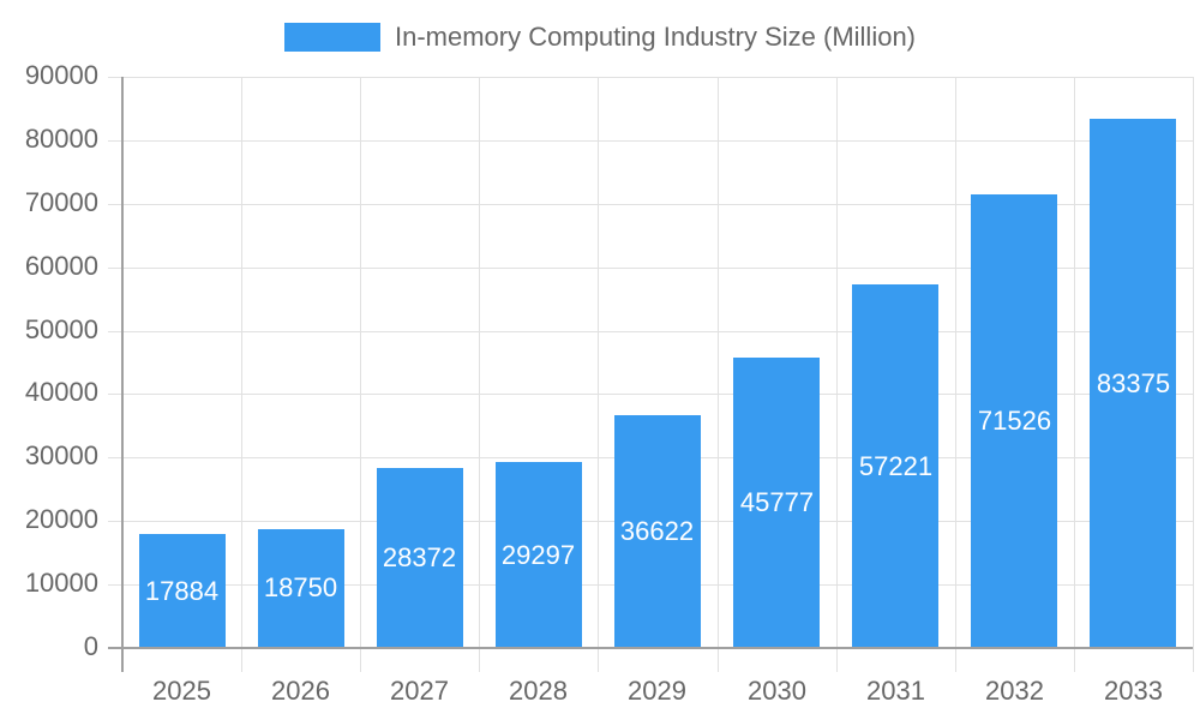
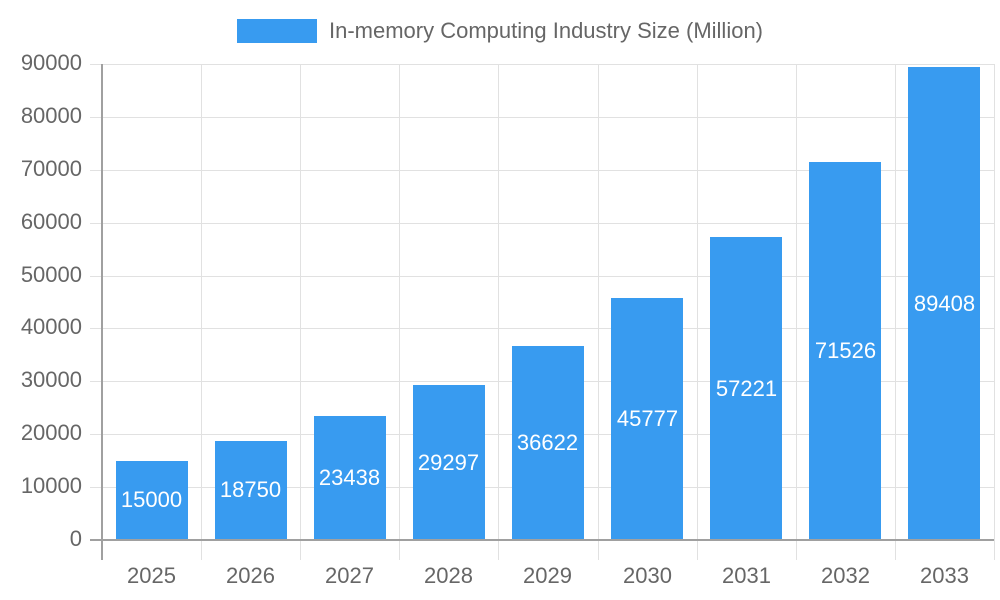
2025: 17884 -> 15000
2027: 28372 -> 23438
2033: 83375 -> 89408
